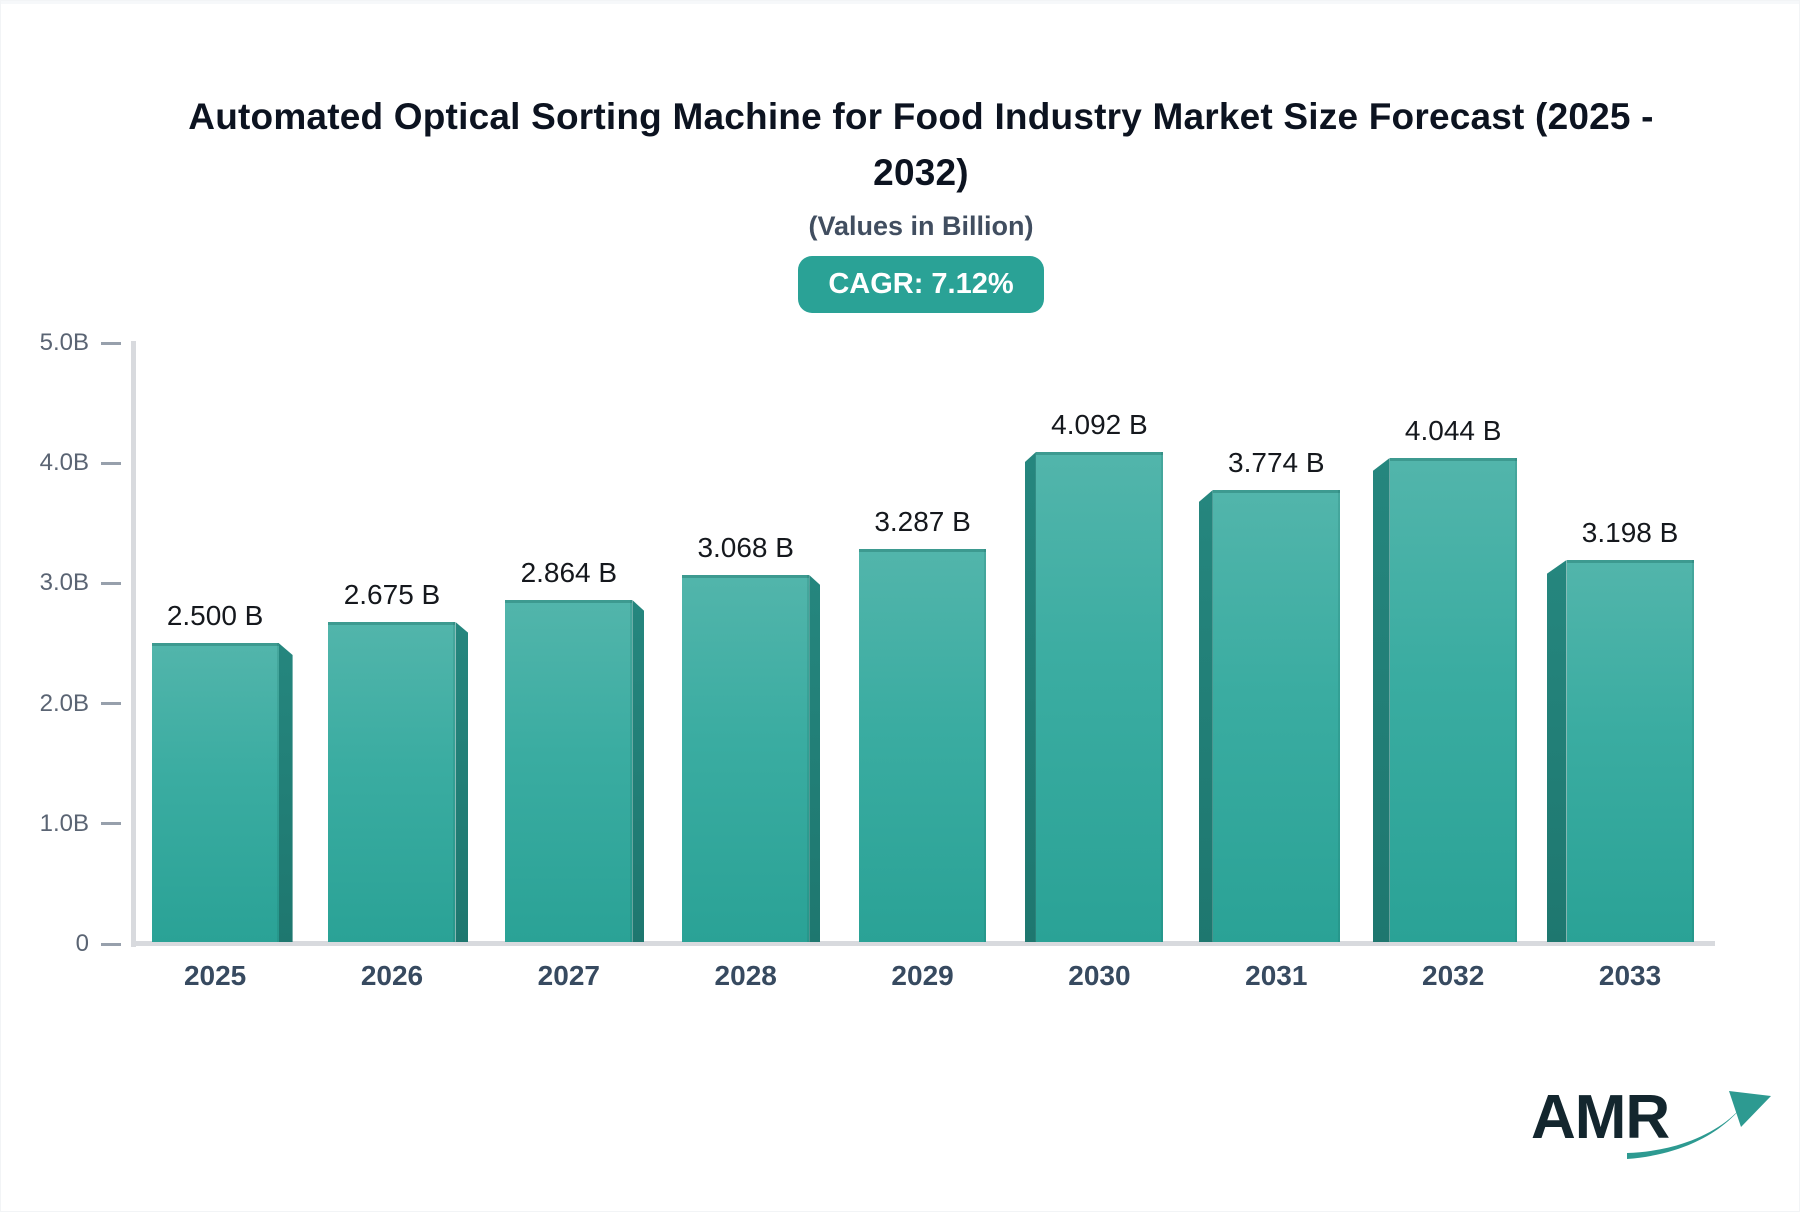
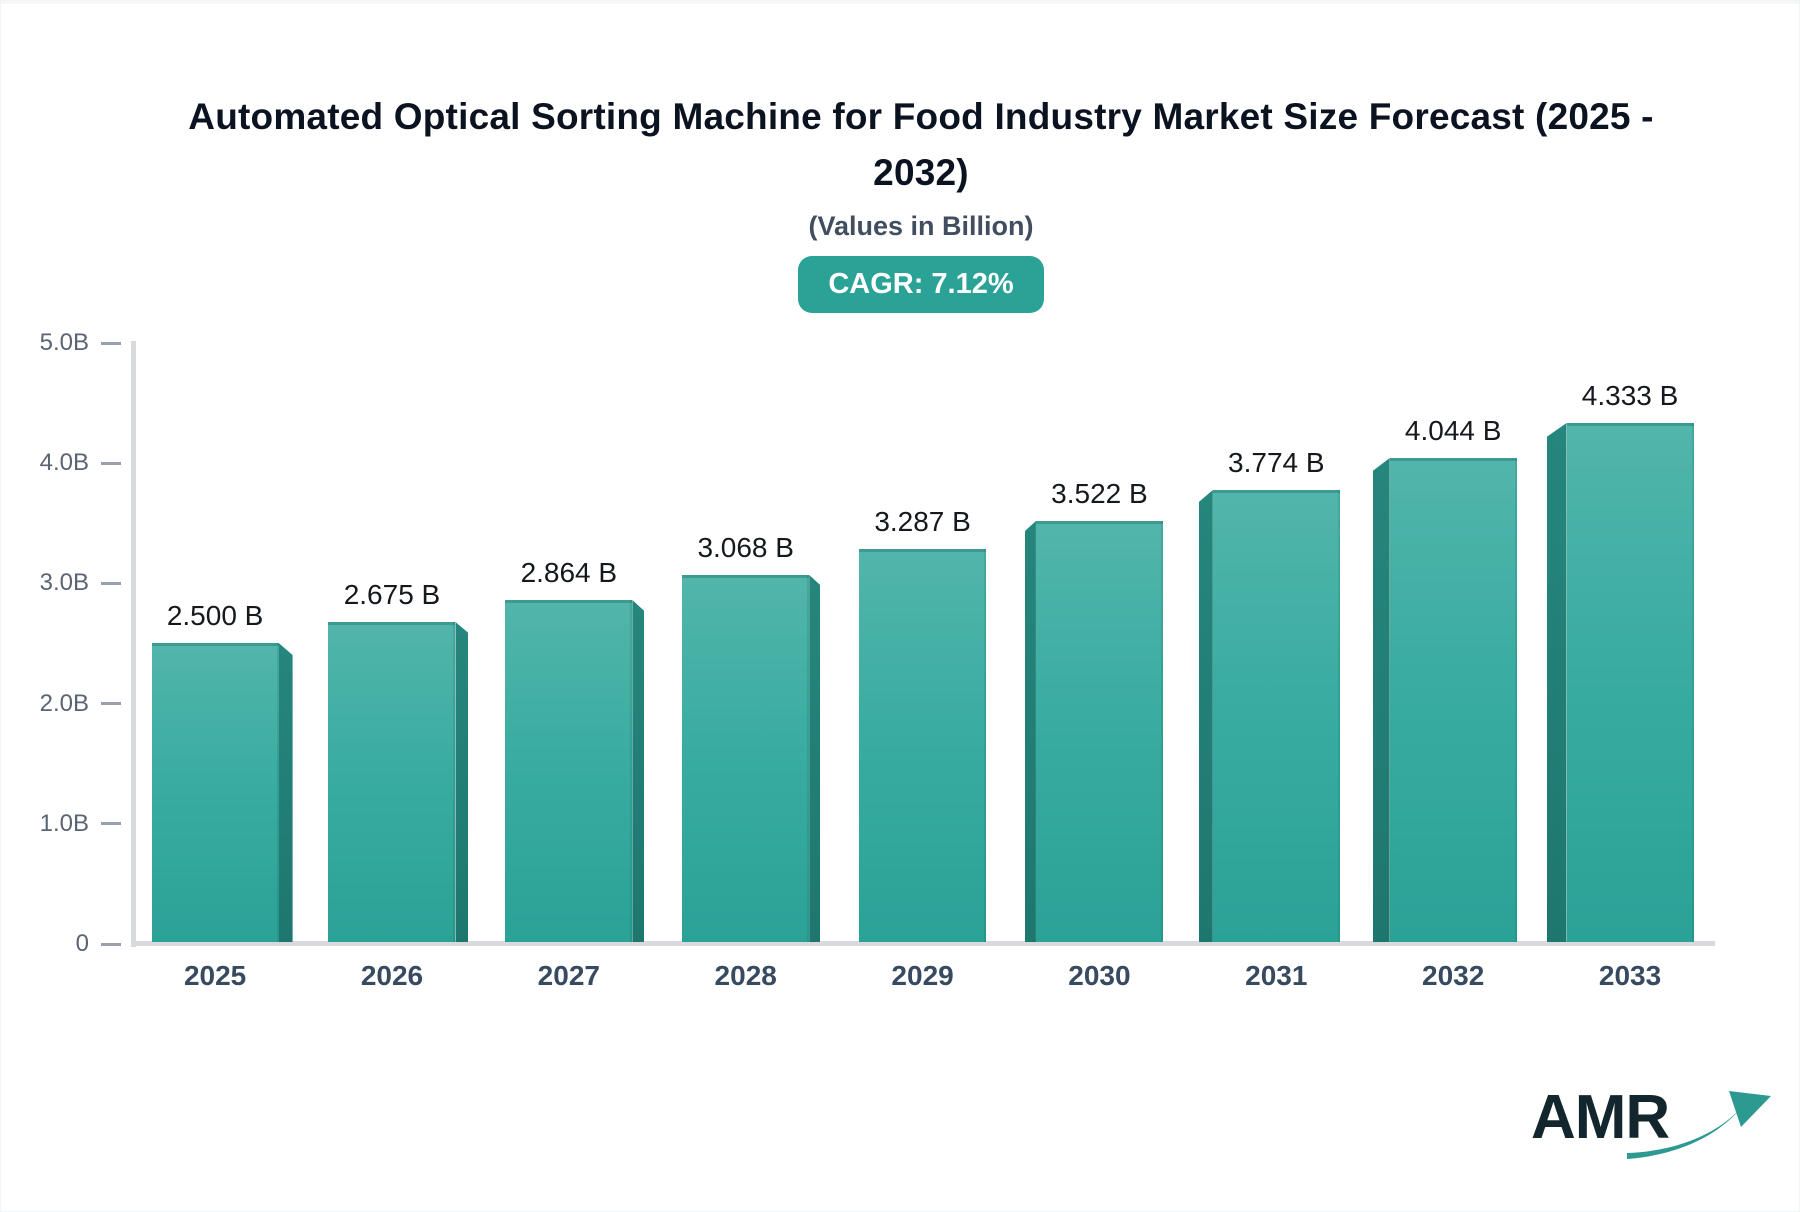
2030: 4.092 -> 3.522
2033: 3.198 -> 4.333
